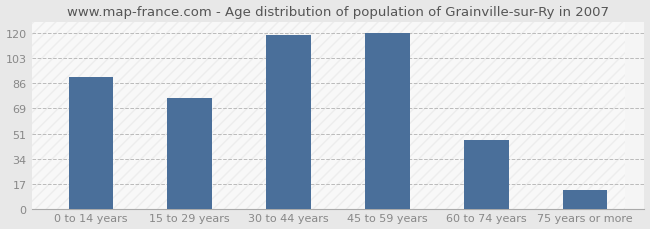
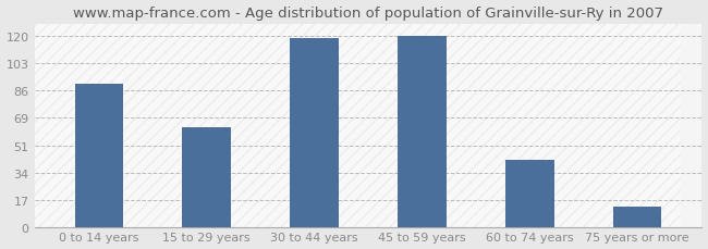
15 to 29 years: 76 -> 63
60 to 74 years: 47 -> 42
